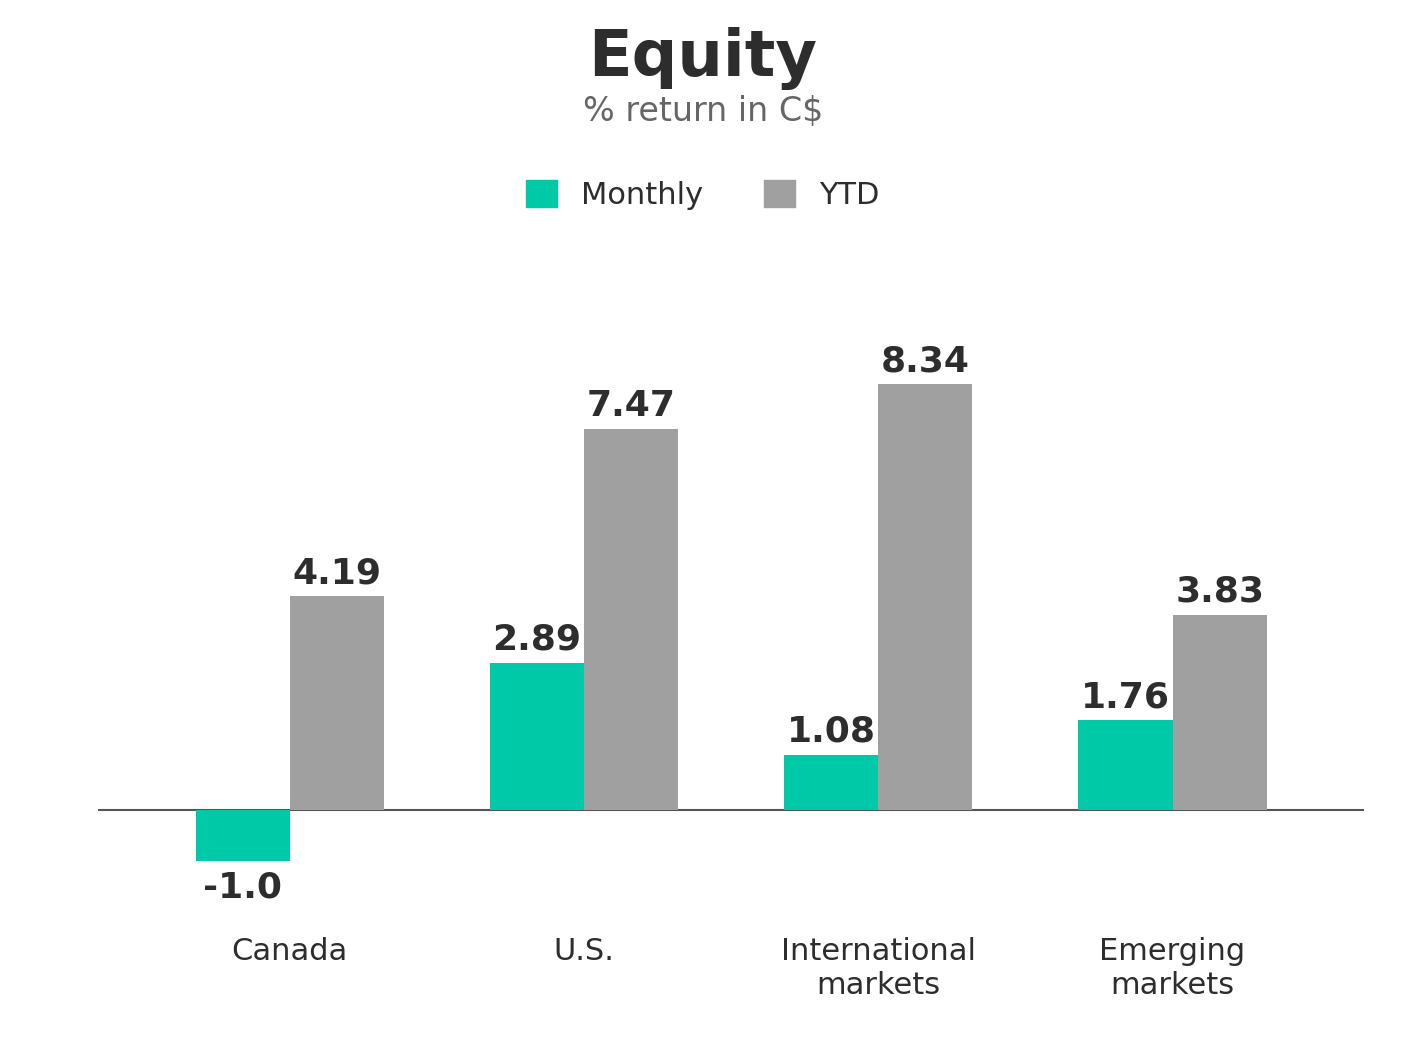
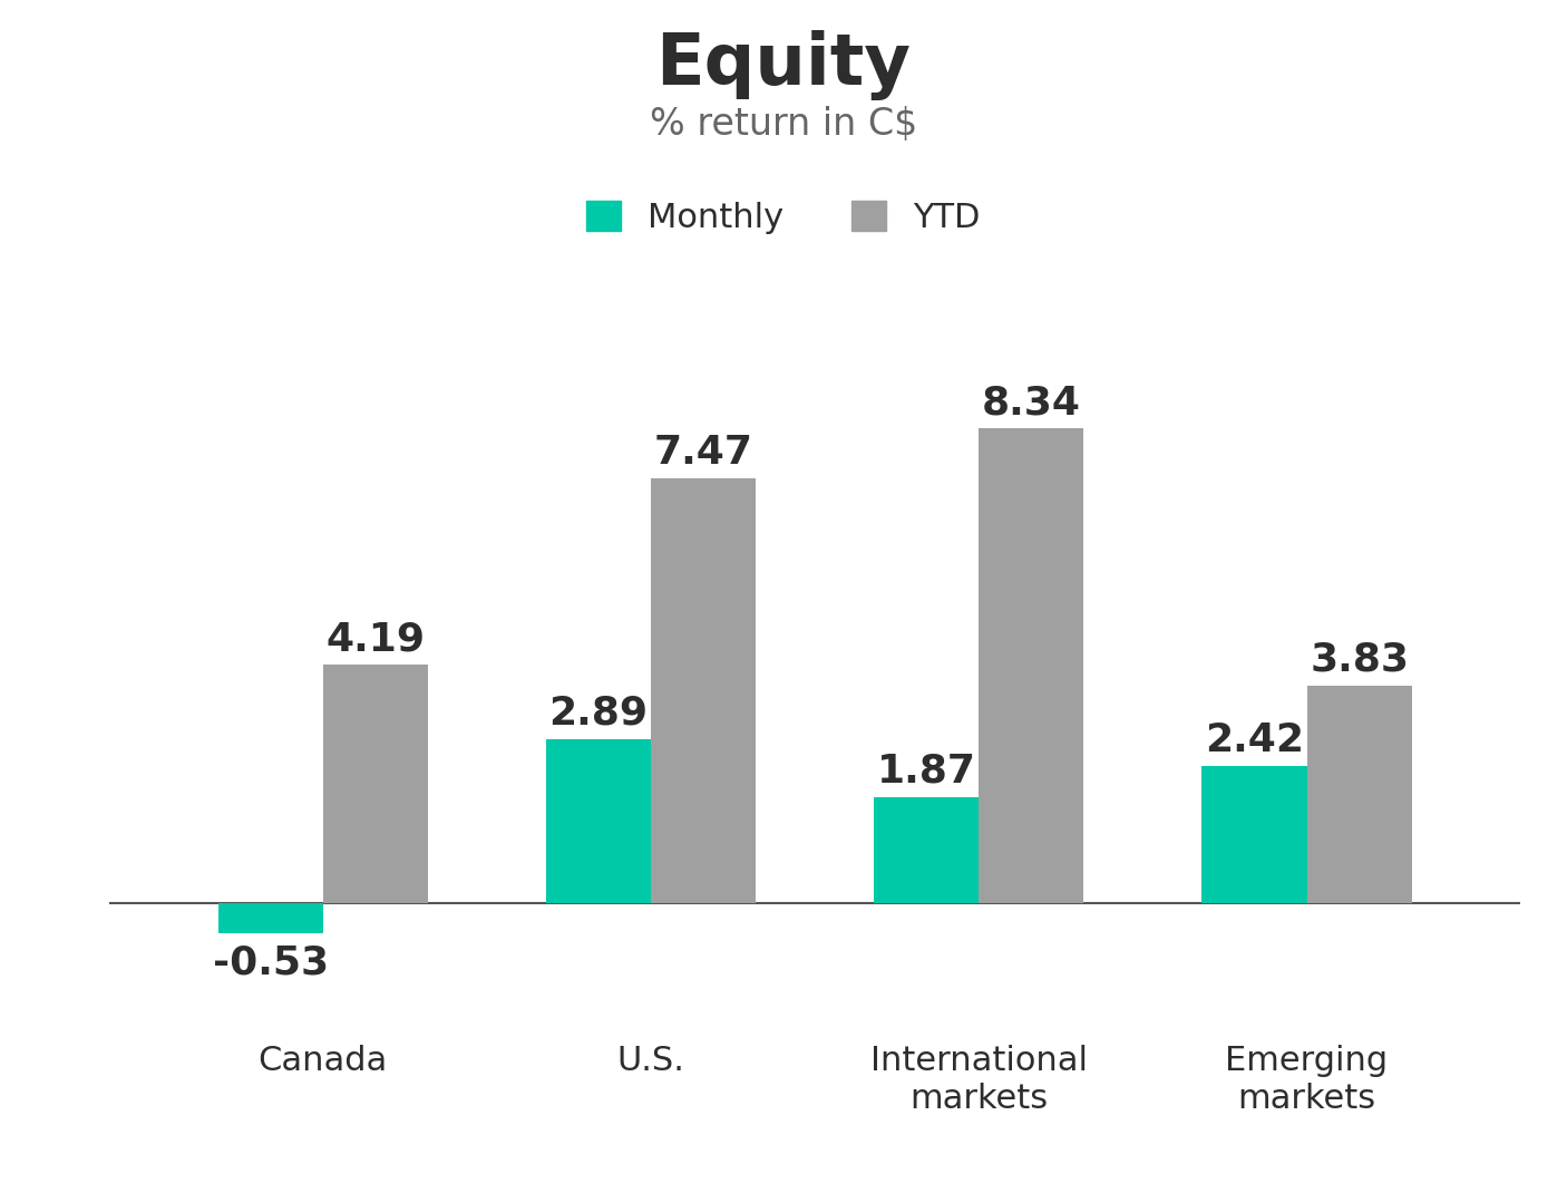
Monthly/Canada: -1.0 -> -0.53
Monthly/International markets: 1.08 -> 1.87
Monthly/Emerging markets: 1.76 -> 2.42
